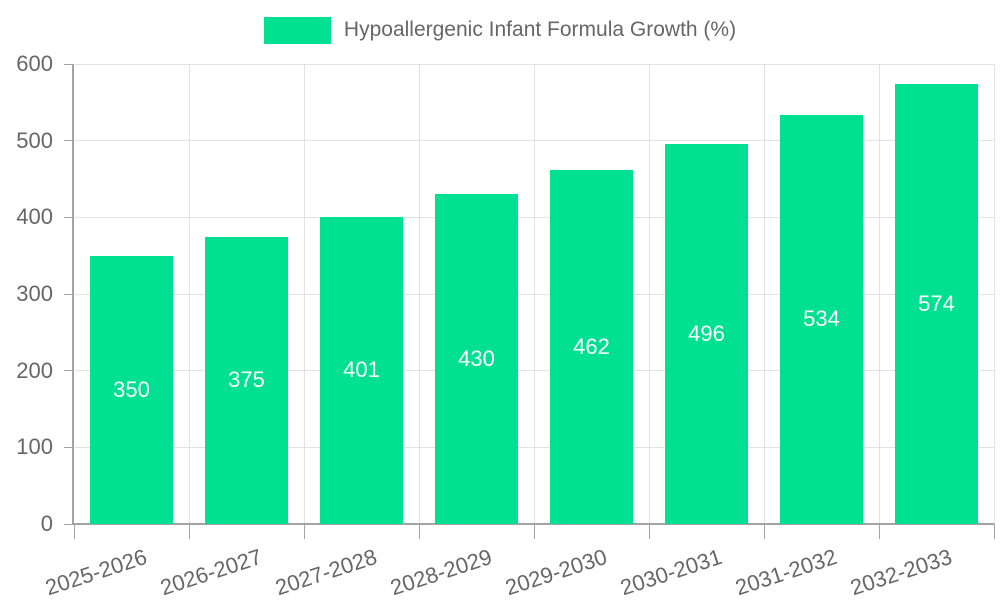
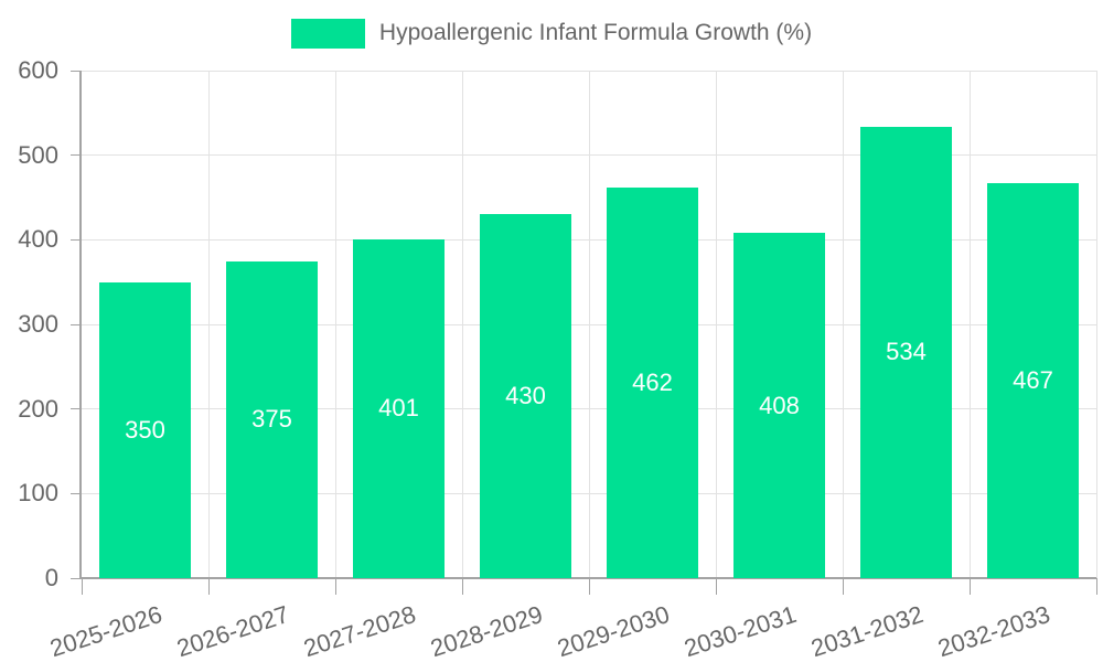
2030-2031: 496 -> 408
2032-2033: 574 -> 467
